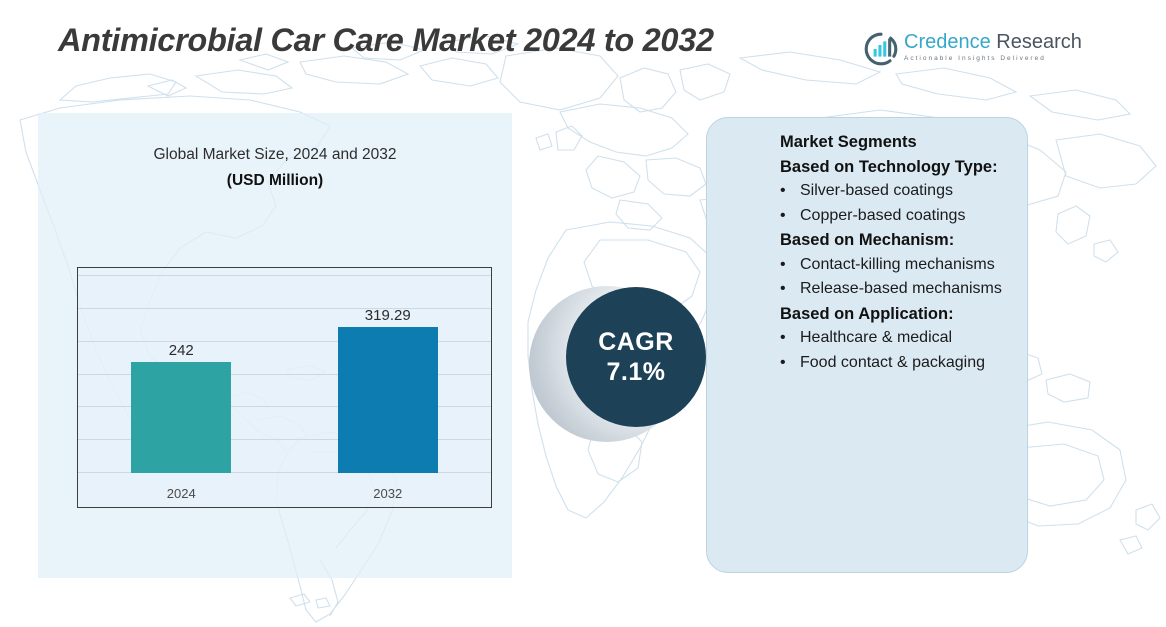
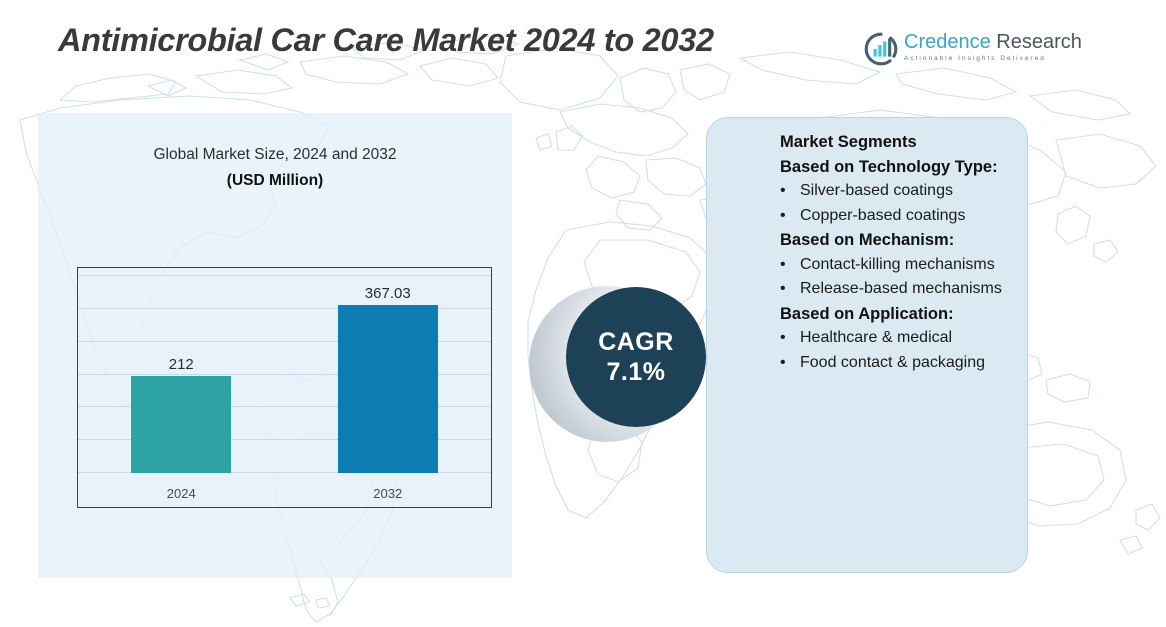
2024: 242 -> 212
2032: 319.29 -> 367.03
